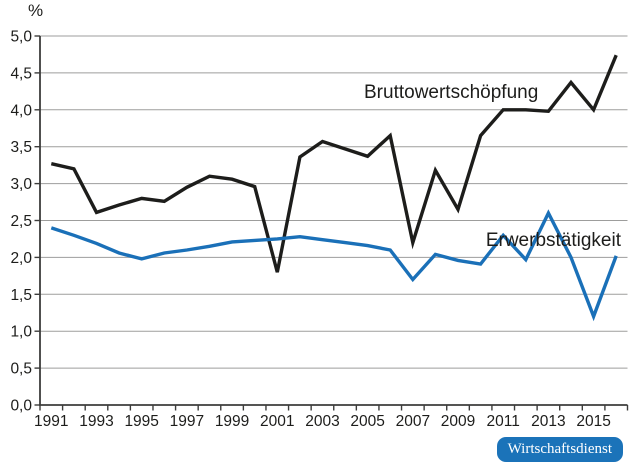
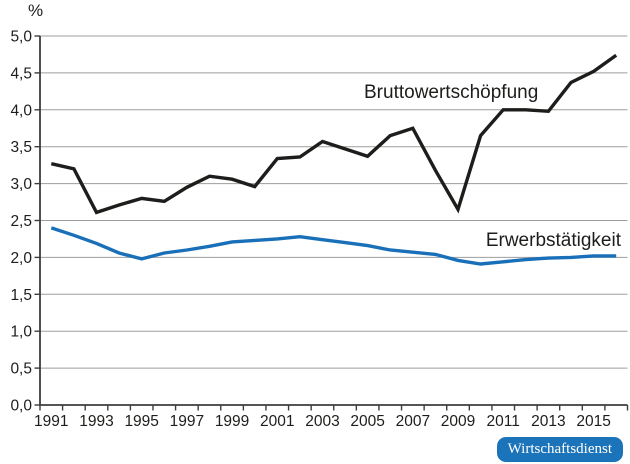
Bruttowertschöpfung/2001: 1,8 -> 3,3
Bruttowertschöpfung/2007: 2,2 -> 3,8
Erwerbstätigkeit/2007: 1,7 -> 2,1
Erwerbstätigkeit/2011: 2,3 -> 1,9
Erwerbstätigkeit/2013: 2,6 -> 2,0
Bruttowertschöpfung/2015: 4,0 -> 4,5
Erwerbstätigkeit/2015: 1,2 -> 2,0
